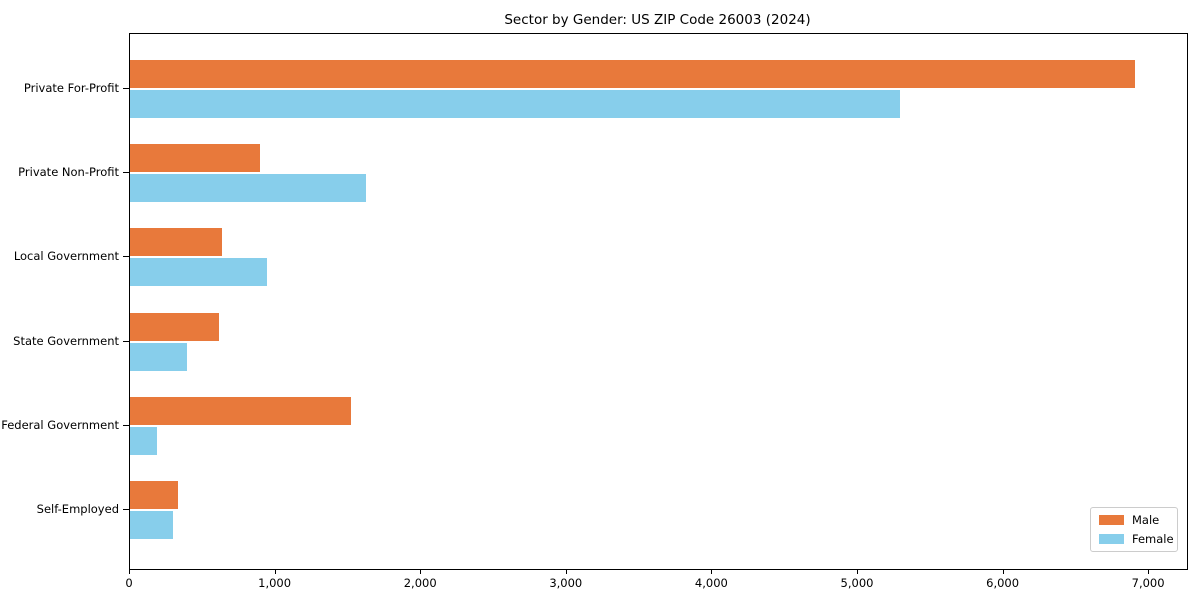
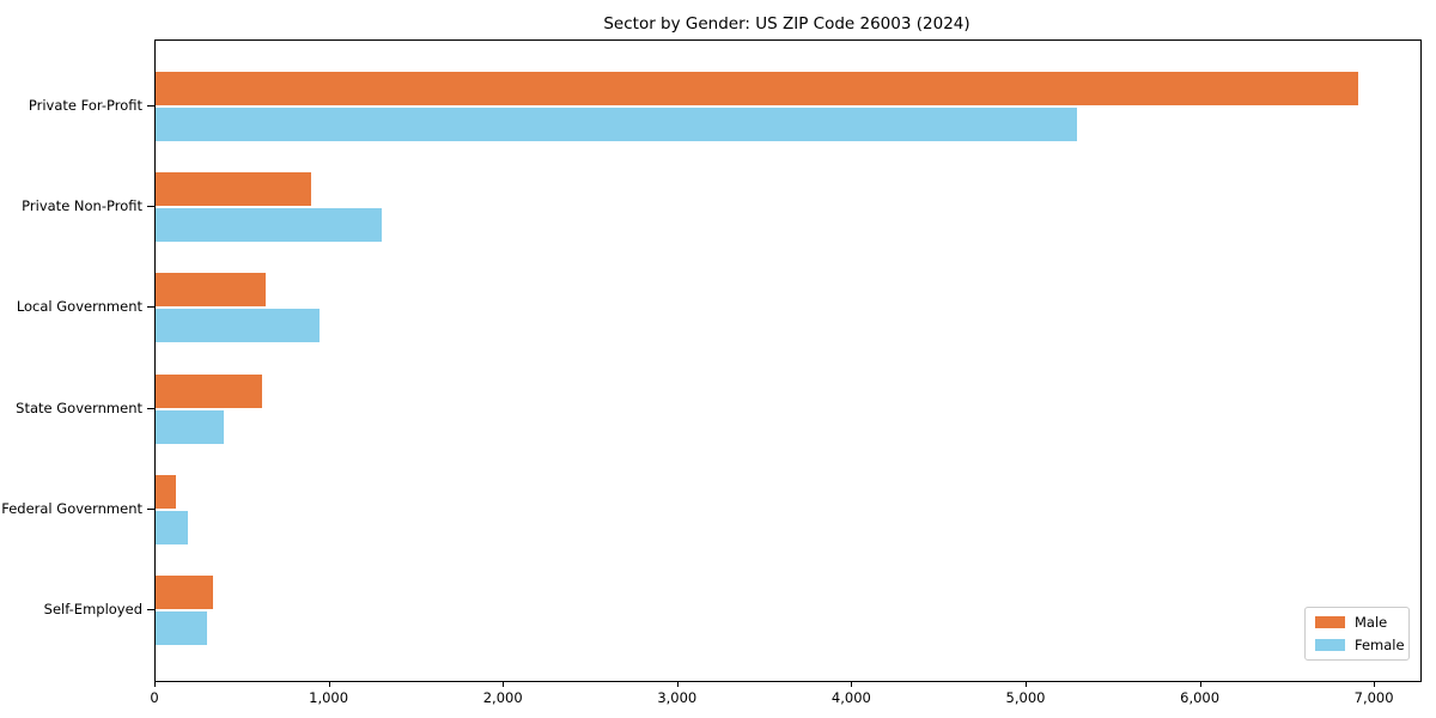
Female/Private Non-Profit: 1620 -> 1300
Male/Federal Government: 1520 -> 120
